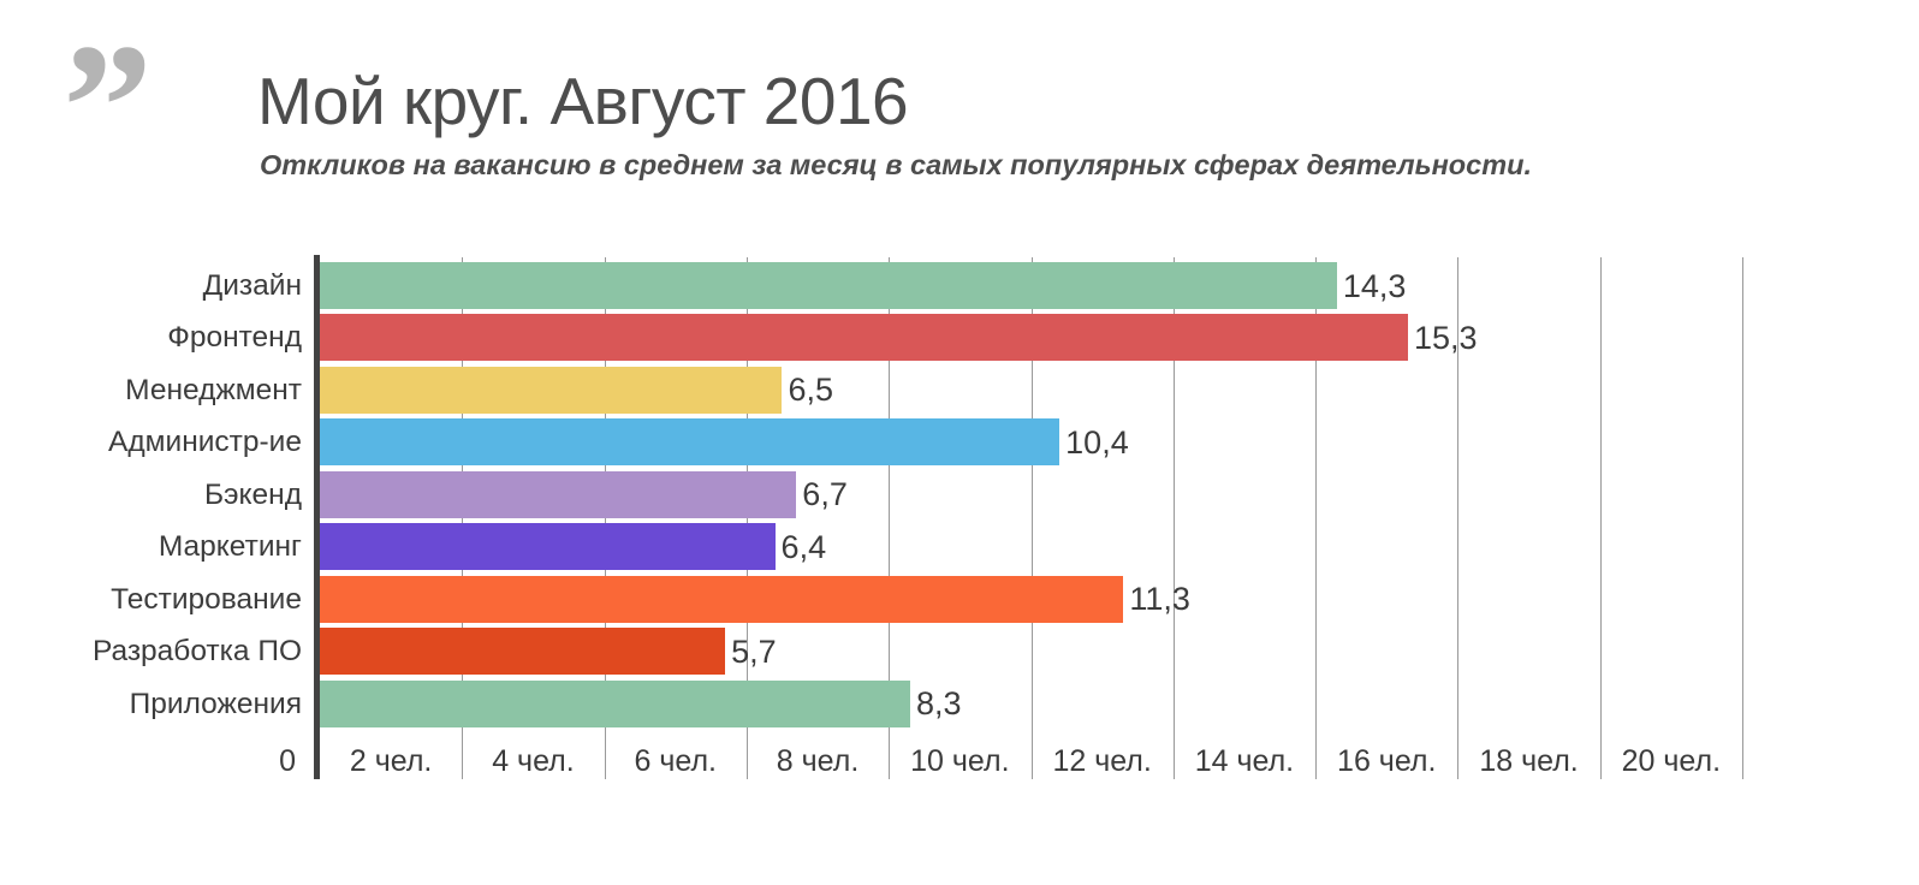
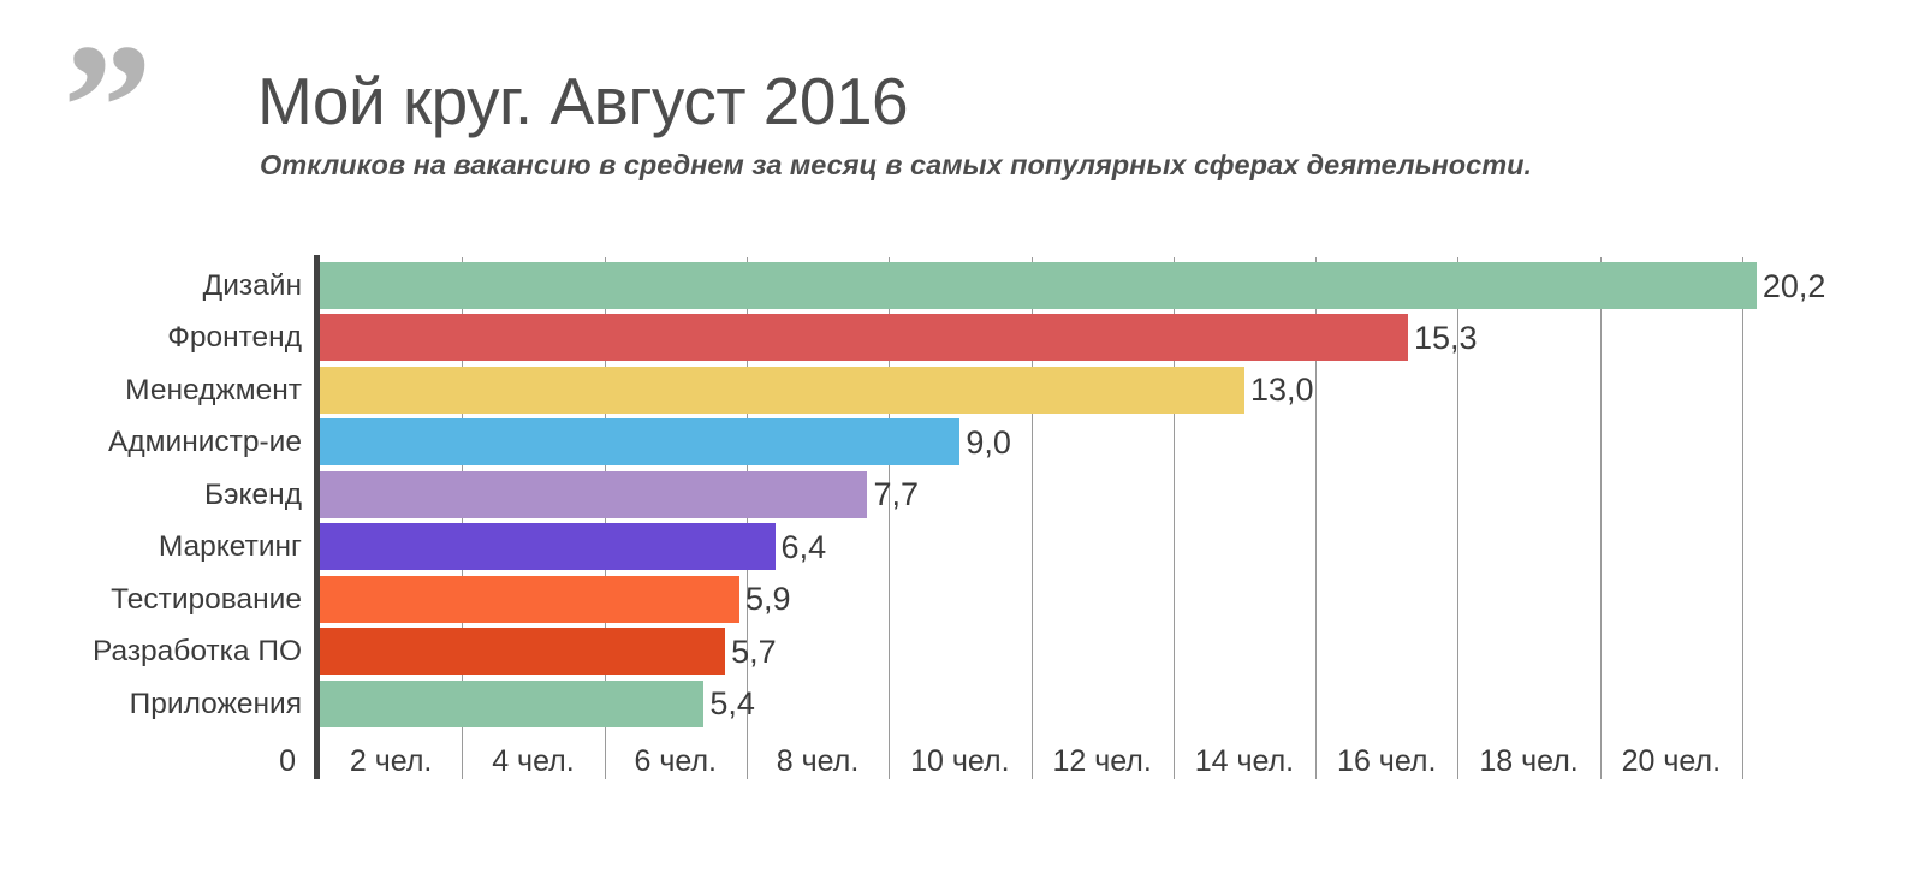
Дизайн: 14,3 -> 20,2
Менеджмент: 6,5 -> 13,0
Администр-ие: 10,4 -> 9,0
Бэкенд: 6,7 -> 7,7
Тестирование: 11,3 -> 5,9
Приложения: 8,3 -> 5,4
